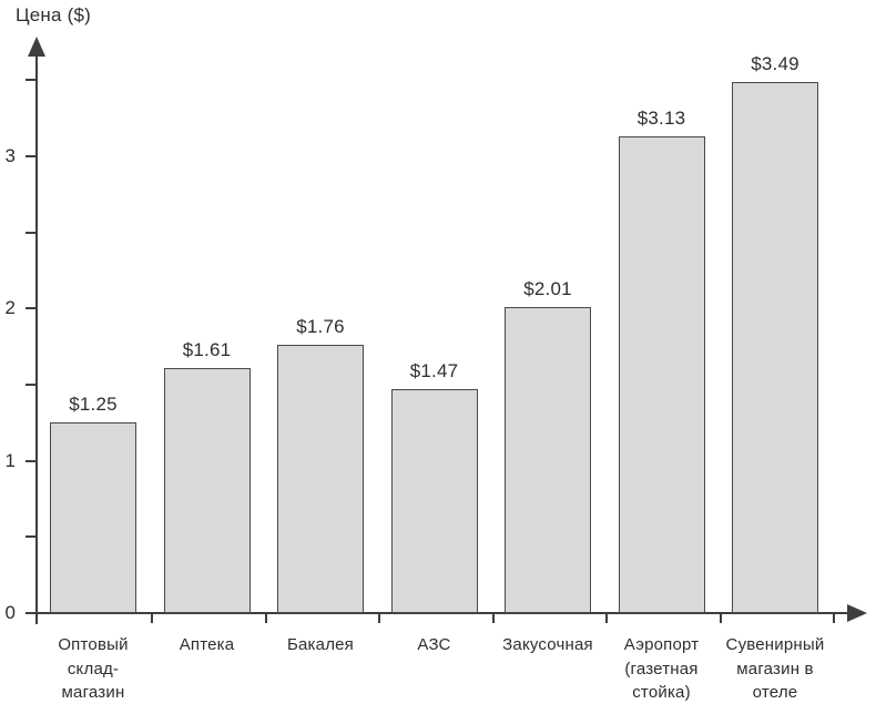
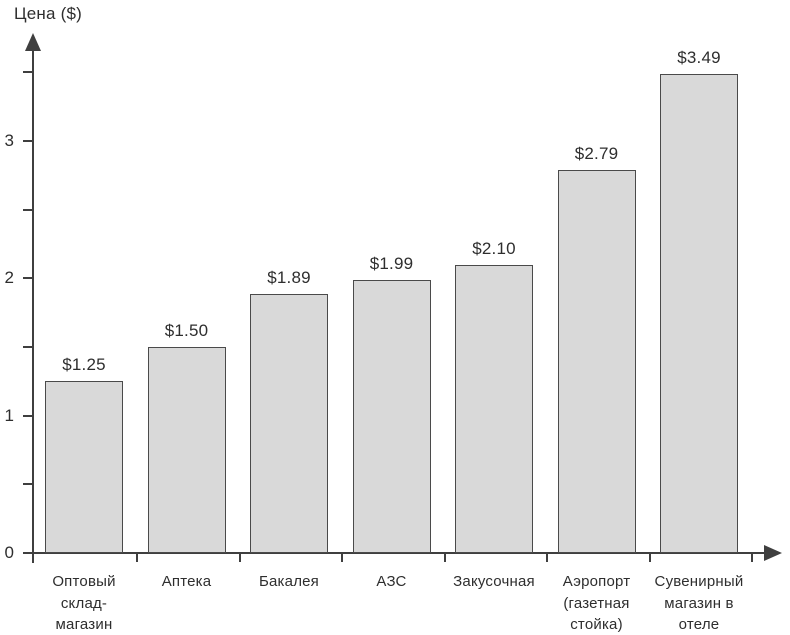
Аптека: $1.61 -> $1.50
Бакалея: $1.76 -> $1.89
АЗС: $1.47 -> $1.99
Закусочная: $2.01 -> $2.10
Аэропорт (газетная стойка): $3.13 -> $2.79
